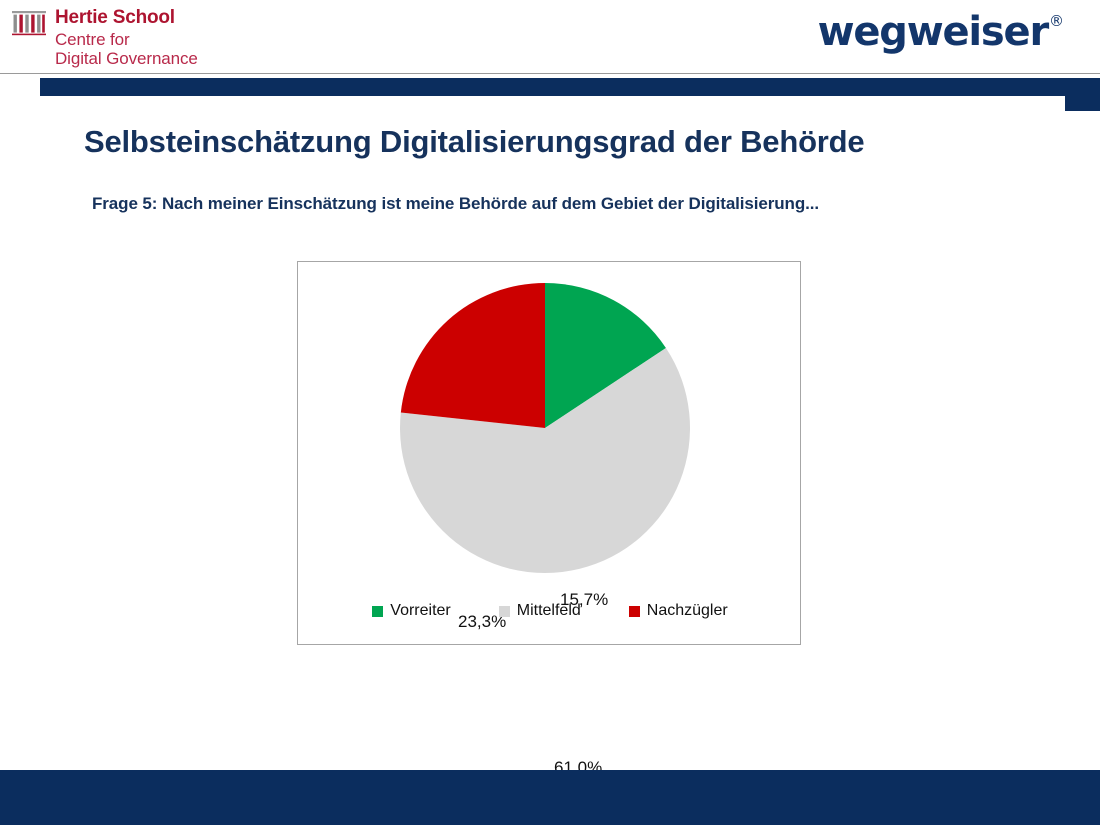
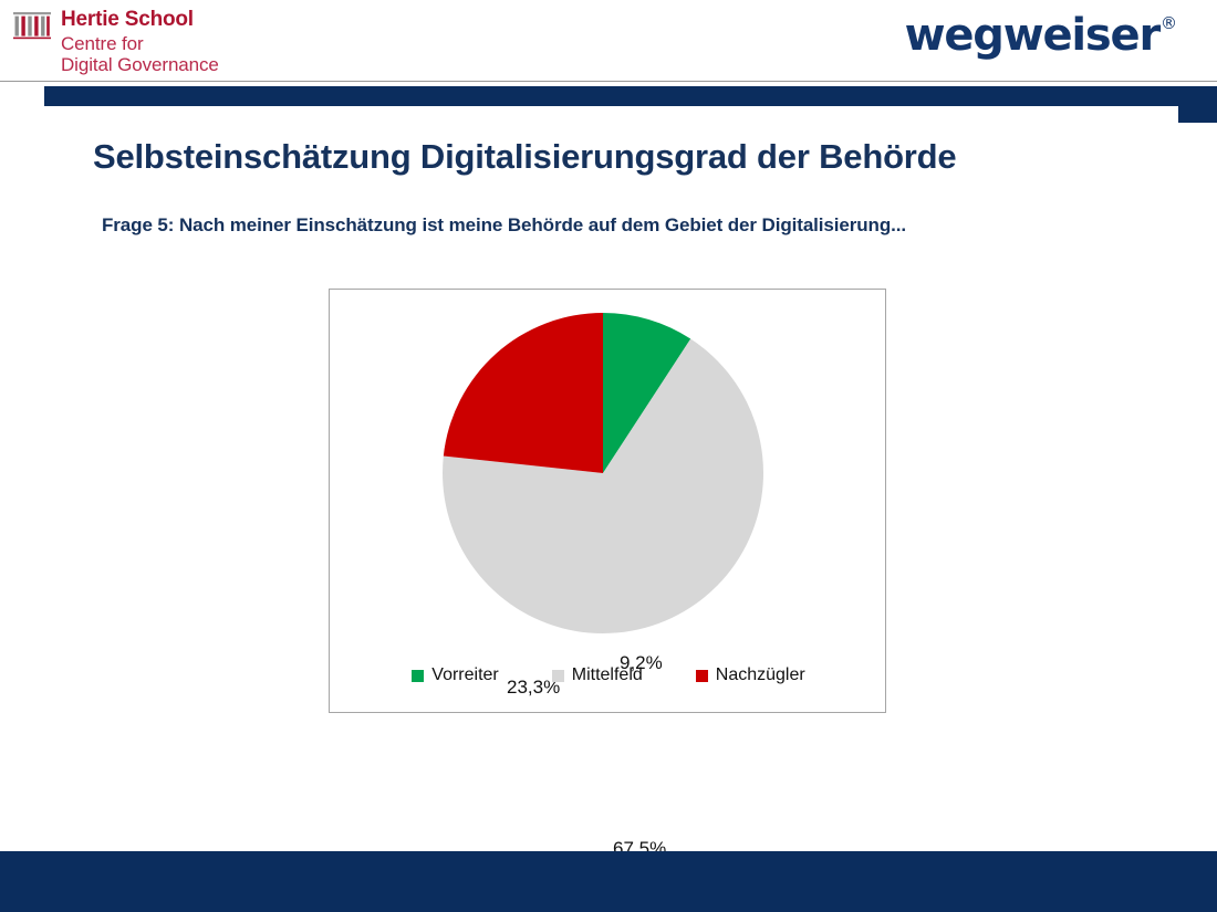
Vorreiter: 15,7% -> 9,2%
Mittelfeld: 61,0% -> 67,5%
